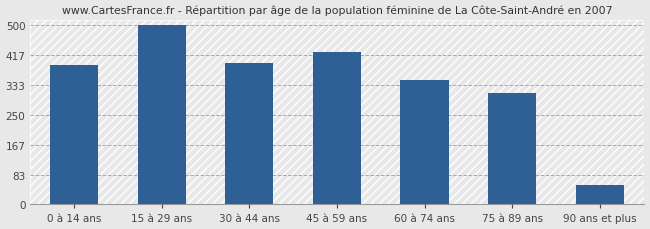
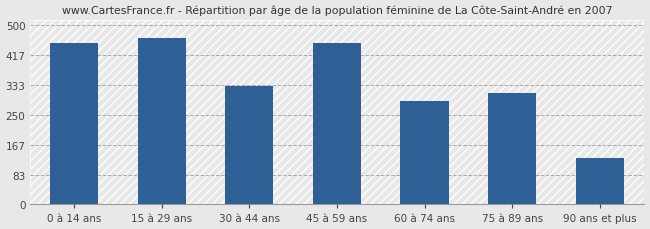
0 à 14 ans: 390 -> 450
15 à 29 ans: 500 -> 465
30 à 44 ans: 395 -> 330
45 à 59 ans: 425 -> 450
60 à 74 ans: 347 -> 290
90 ans et plus: 55 -> 130
